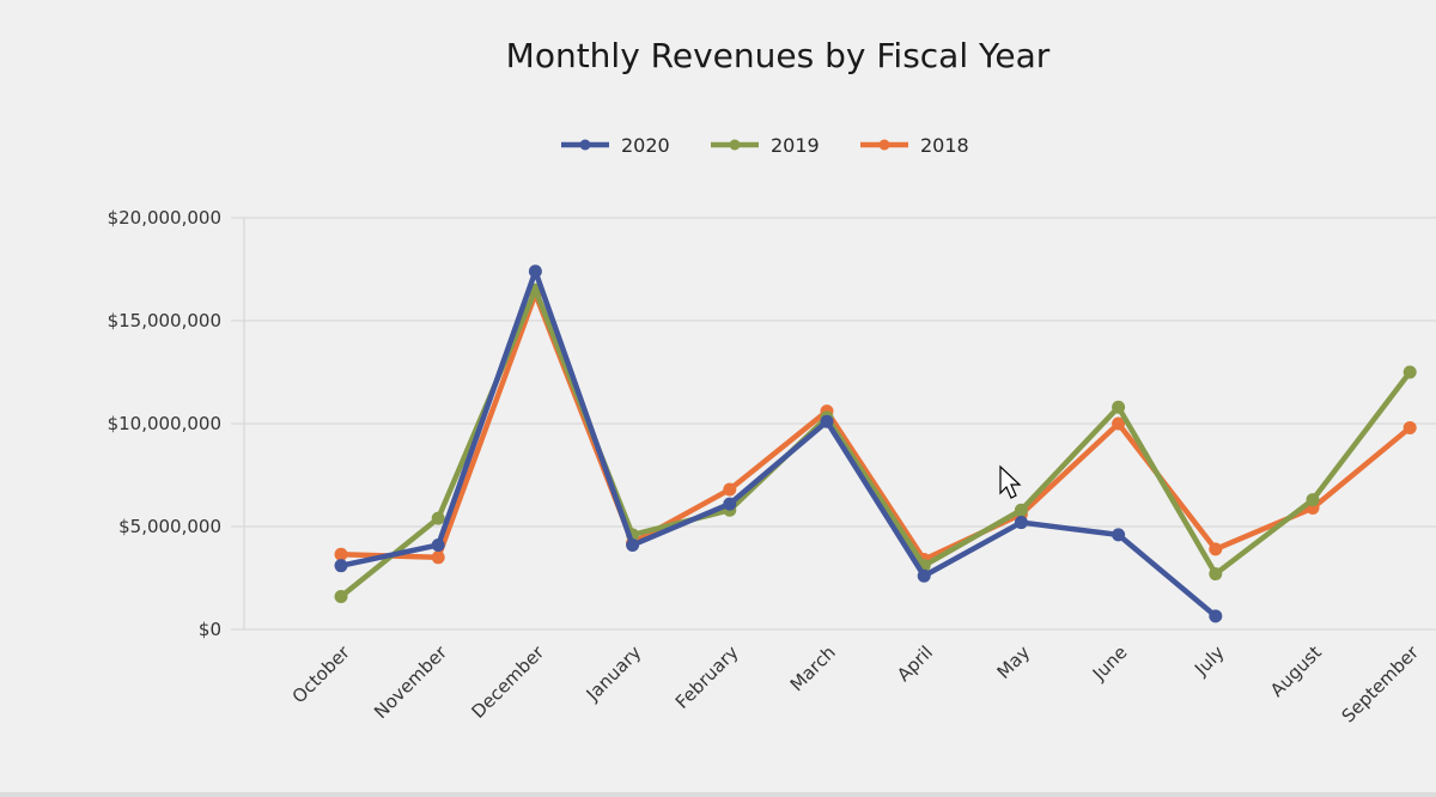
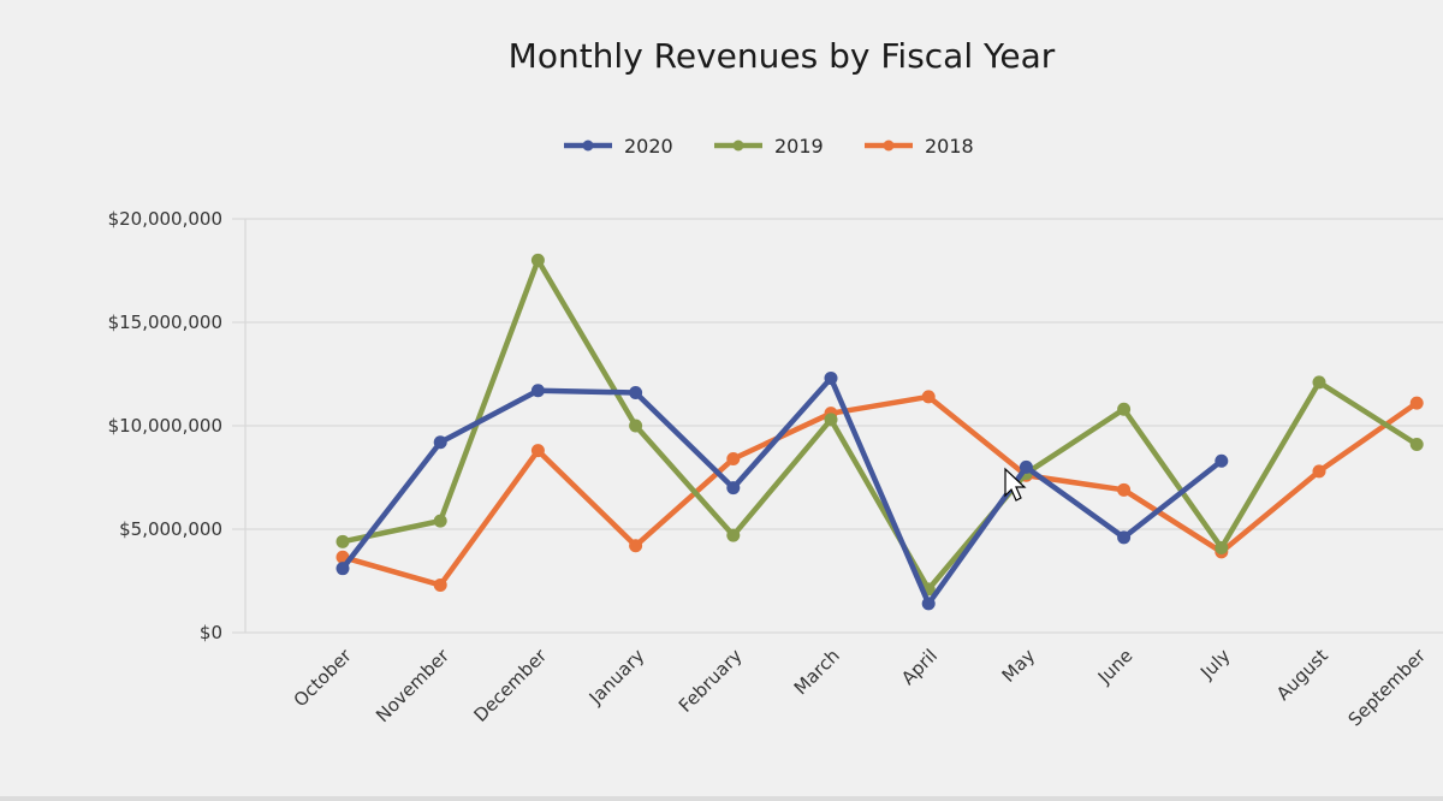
2019/October: $1600000 -> $4400000
2020/November: $4100000 -> $9200000
2018/November: $3500000 -> $2300000
2020/December: $17400000 -> $11700000
2019/December: $16500000 -> $18000000
2018/December: $16300000 -> $8800000
2020/January: $4100000 -> $11600000
2019/January: $4600000 -> $10000000
2020/February: $6100000 -> $7000000
2019/February: $5800000 -> $4700000
2018/February: $6800000 -> $8400000
2020/March: $10100000 -> $12300000
2020/April: $2600000 -> $1400000
2019/April: $3100000 -> $2100000
2018/April: $3400000 -> $11400000
2020/May: $5200000 -> $8000000
2019/May: $5800000 -> $7700000
2018/May: $5600000 -> $7600000
2018/June: $10000000 -> $6900000
2020/July: $600000 -> $8300000
2019/July: $2700000 -> $4100000
2019/August: $6300000 -> $12100000
2018/August: $5900000 -> $7800000
2019/September: $12500000 -> $9100000
2018/September: $9800000 -> $11100000
